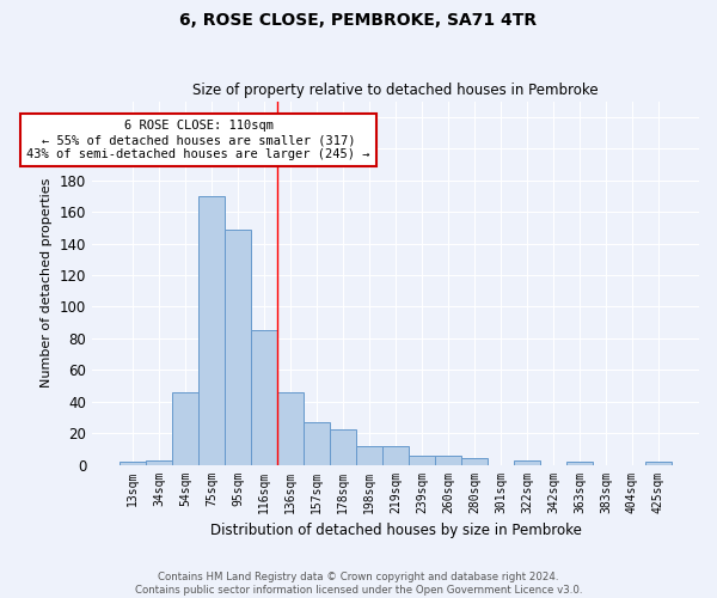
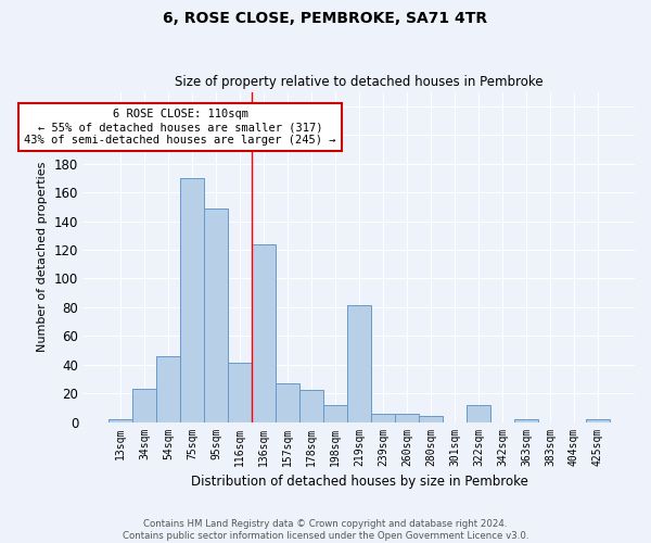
34sqm: 3 -> 23
116sqm: 85 -> 41
136sqm: 46 -> 124
219sqm: 12 -> 81
322sqm: 3 -> 12
